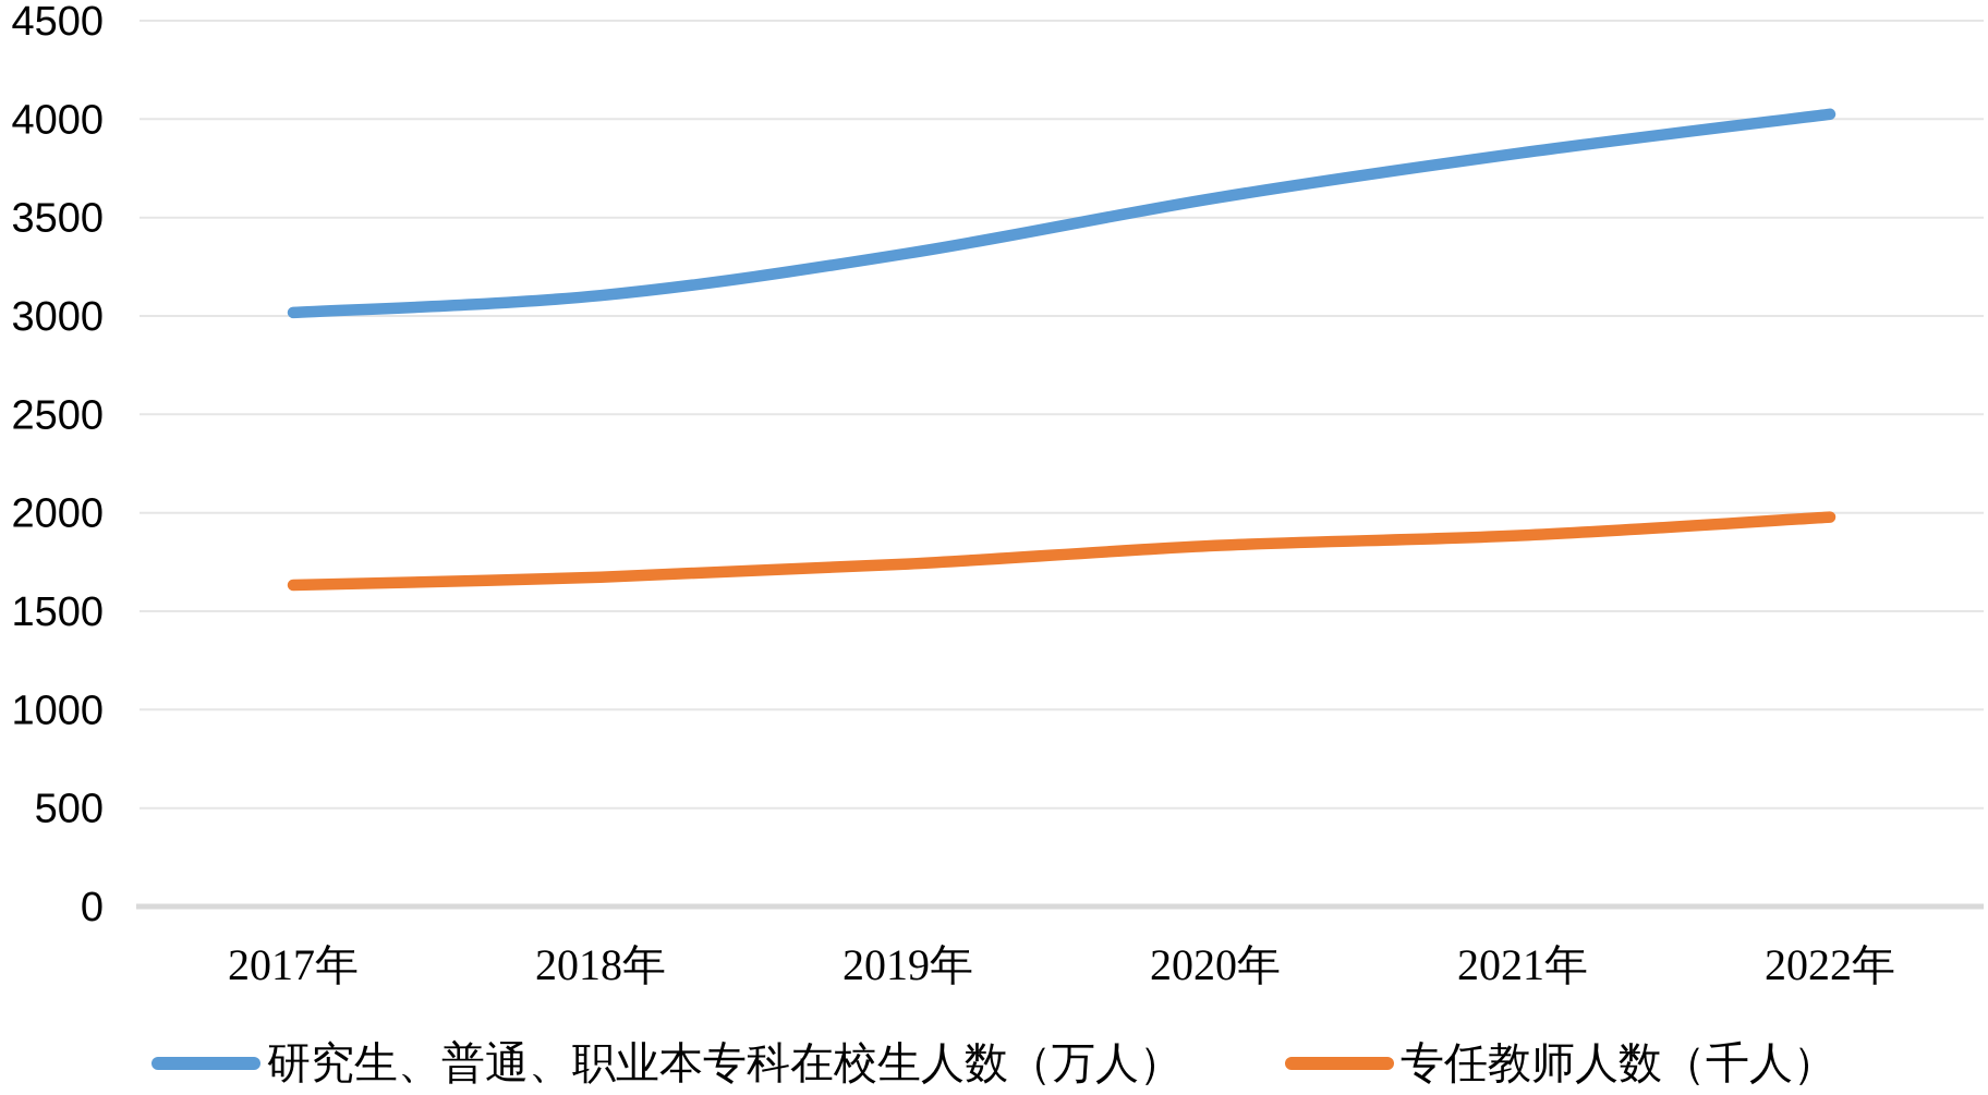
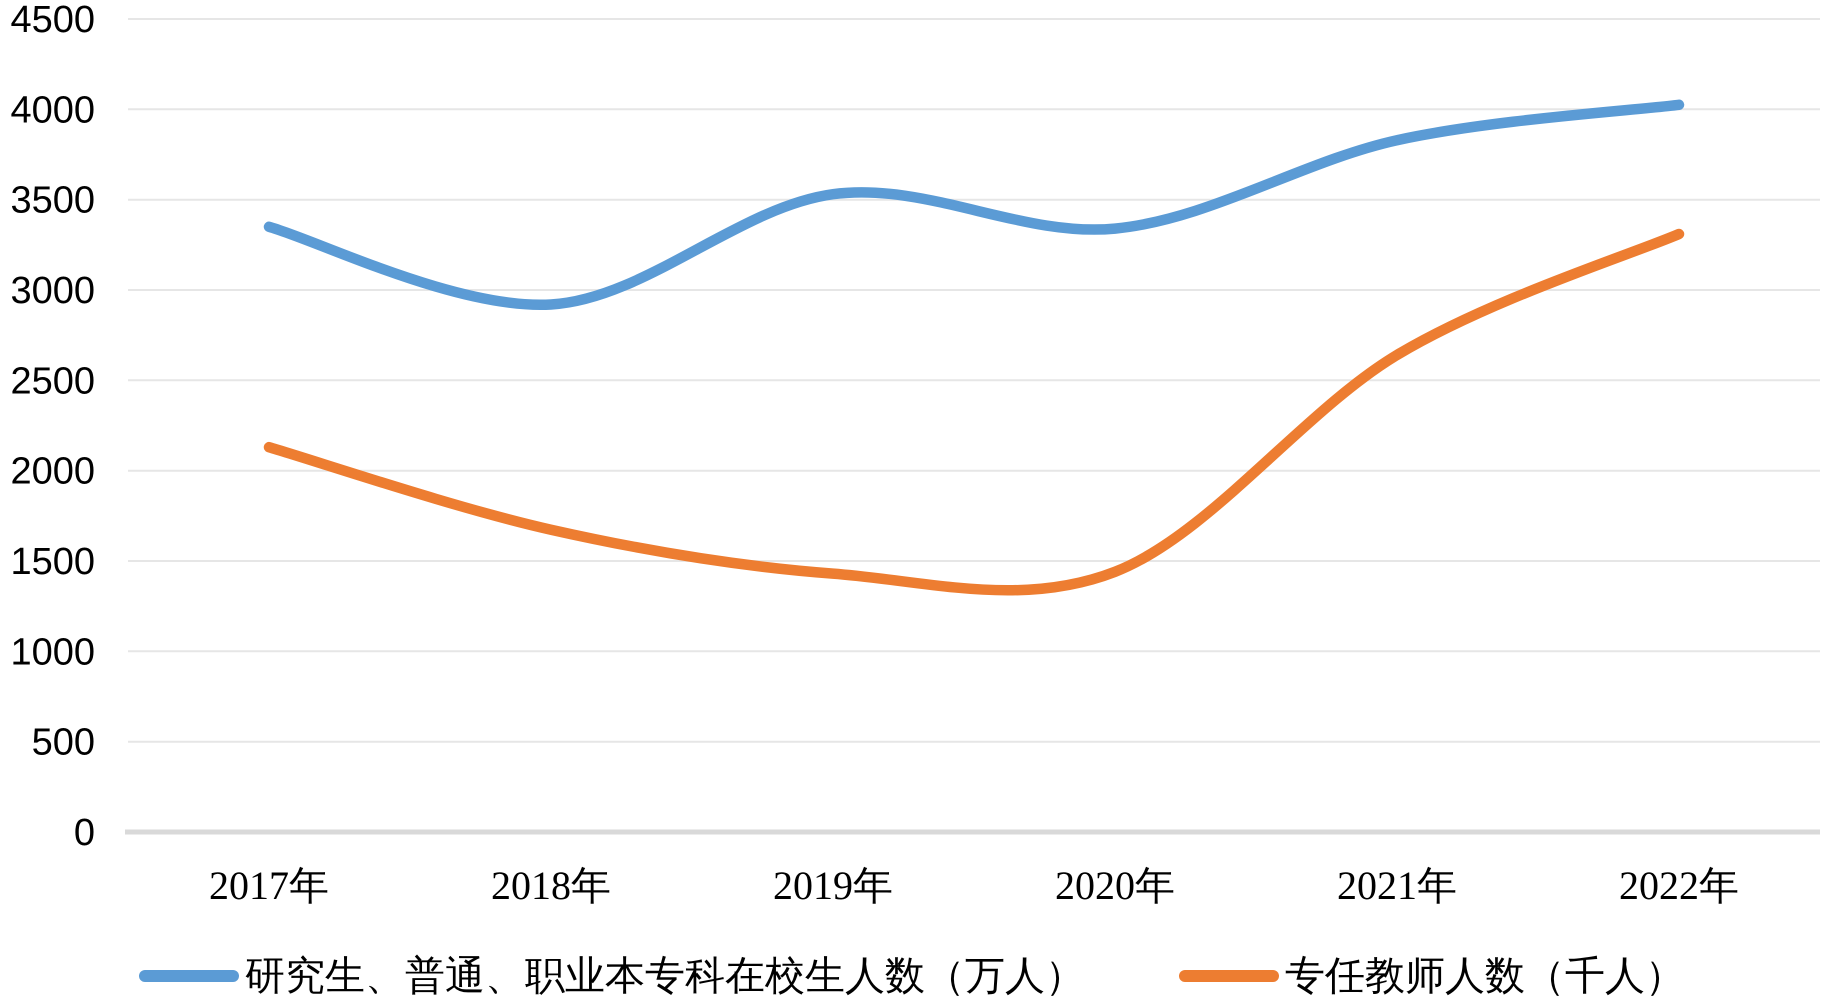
研究生、普通、职业本专科在校生人数（万人）/2017年: 3020 -> 3350
专任教师人数（千人）/2017年: 1630 -> 2130
研究生、普通、职业本专科在校生人数（万人）/2018年: 3100 -> 2920
研究生、普通、职业本专科在校生人数（万人）/2019年: 3320 -> 3530
专任教师人数（千人）/2019年: 1740 -> 1430
研究生、普通、职业本专科在校生人数（万人）/2020年: 3600 -> 3340
专任教师人数（千人）/2020年: 1830 -> 1440
专任教师人数（千人）/2021年: 1880 -> 2640
专任教师人数（千人）/2022年: 1980 -> 3310
